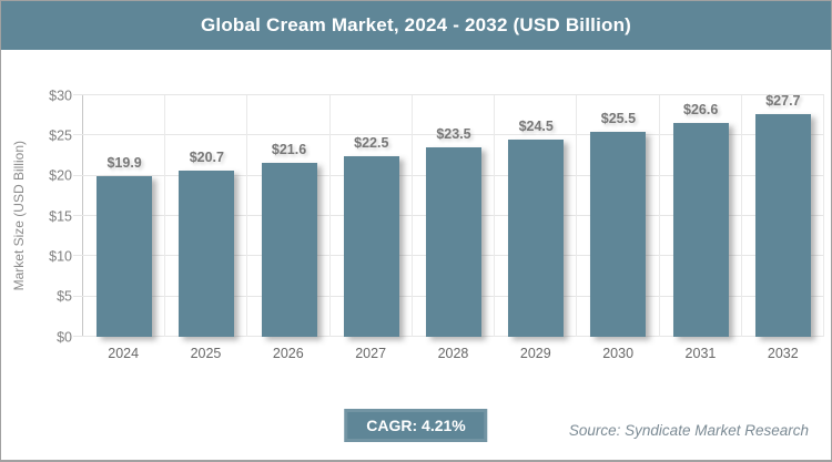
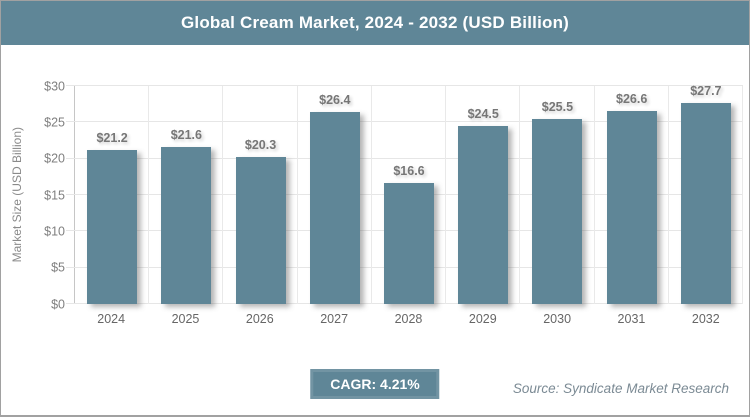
2024: $19.9 -> $21.2
2025: $20.7 -> $21.6
2026: $21.6 -> $20.3
2027: $22.5 -> $26.4
2028: $23.5 -> $16.6
